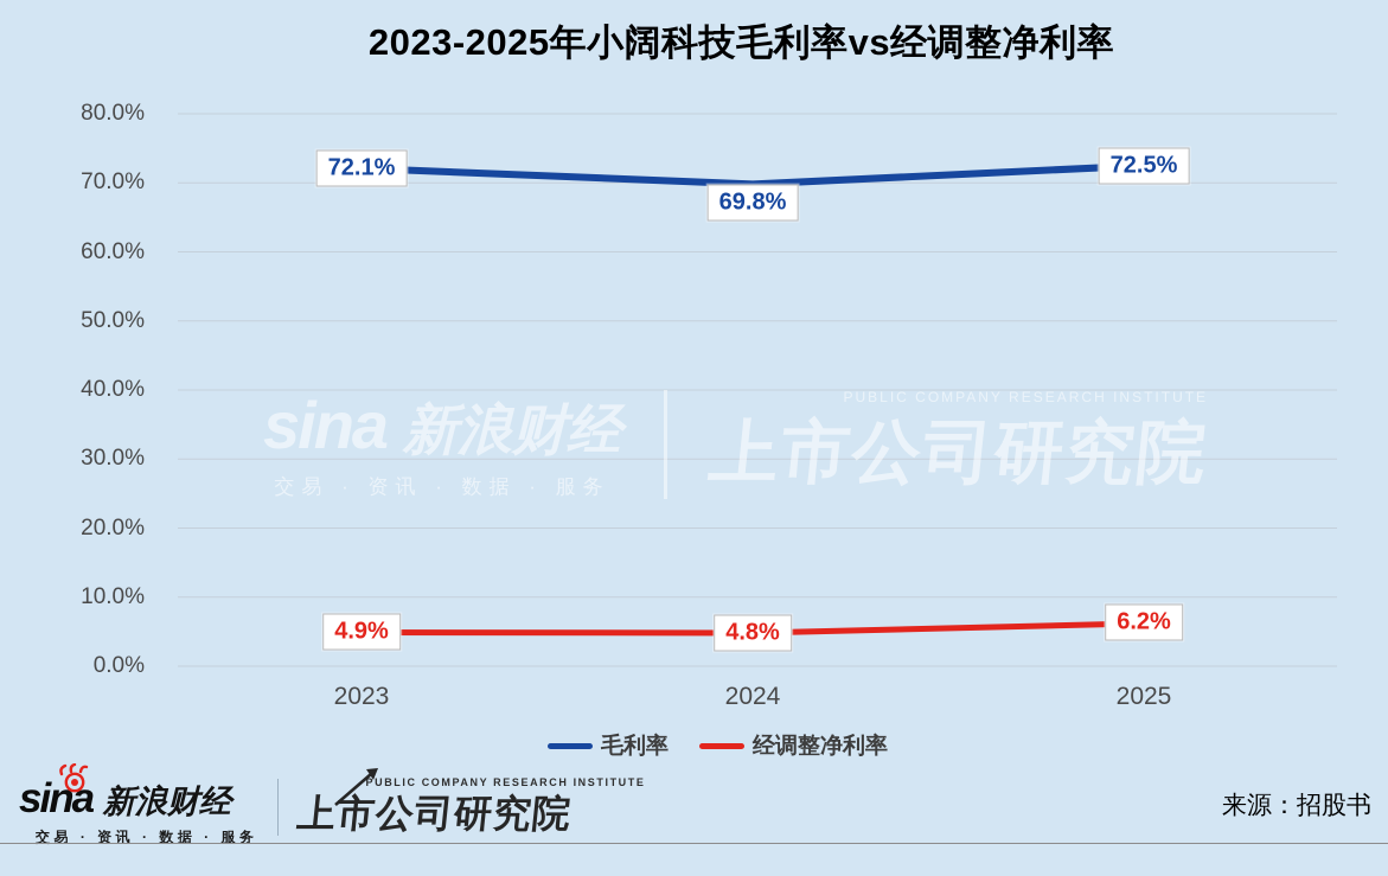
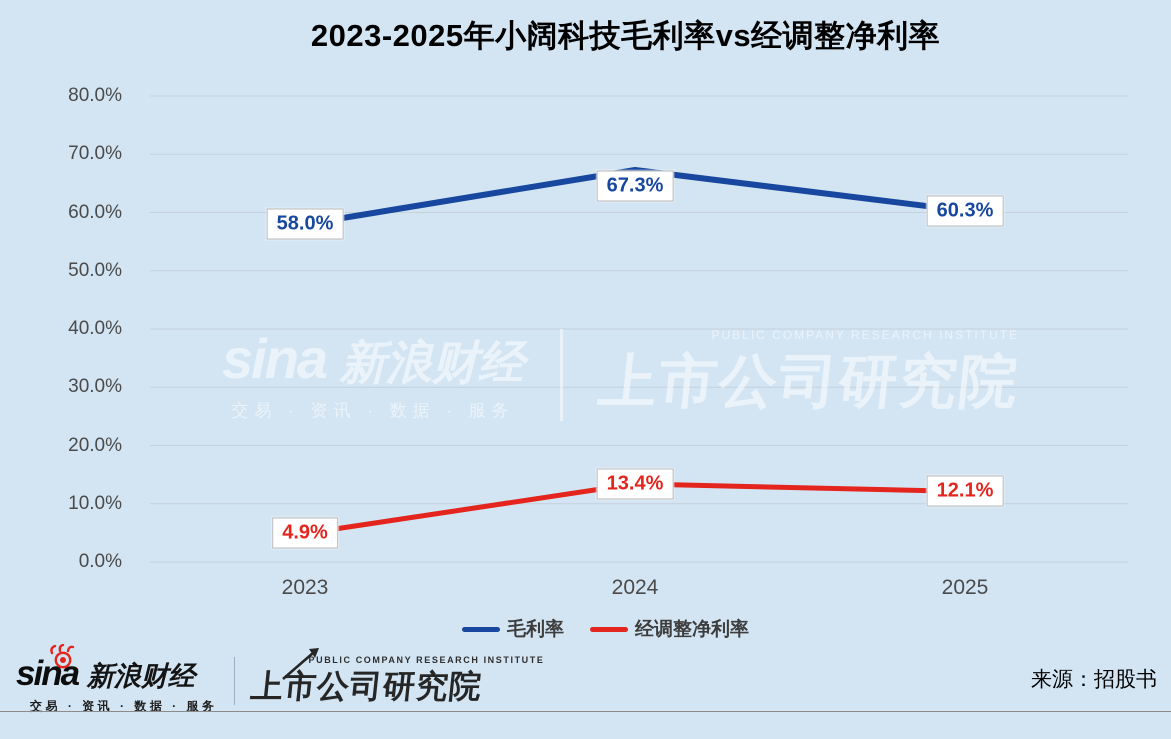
毛利率/2023: 72.1% -> 58.0%
毛利率/2024: 69.8% -> 67.3%
经调整净利率/2024: 4.8% -> 13.4%
毛利率/2025: 72.5% -> 60.3%
经调整净利率/2025: 6.2% -> 12.1%
